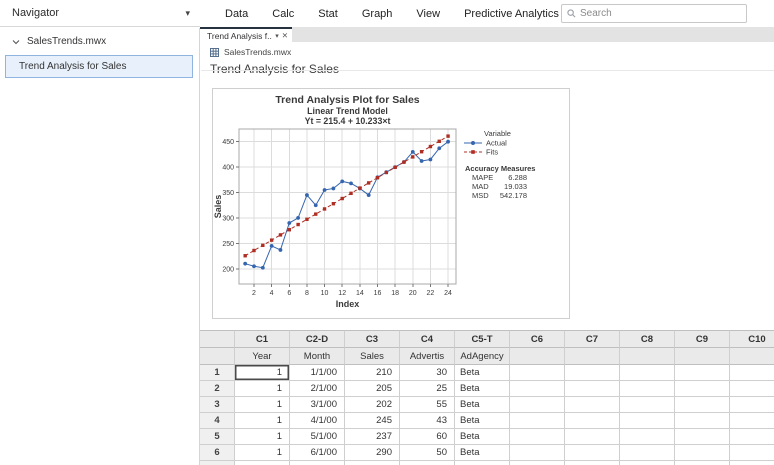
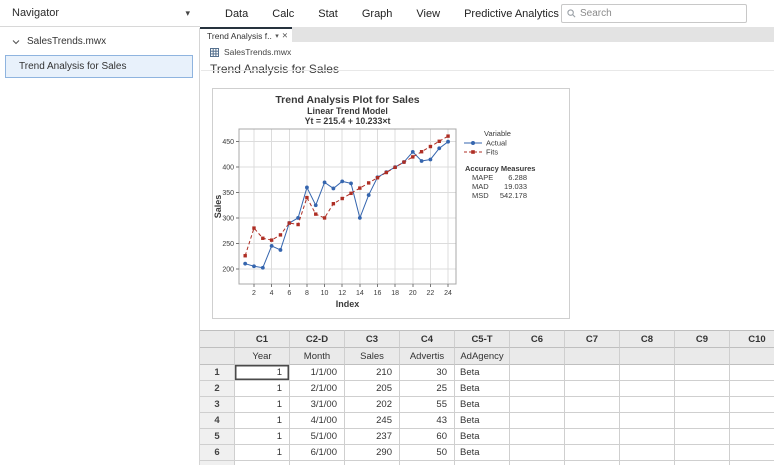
Fits/2: 240 -> 280
Fits/3: 250 -> 260
Fits/6: 280 -> 290
Actual/8: 340 -> 360
Fits/8: 300 -> 340
Actual/10: 360 -> 370
Fits/10: 320 -> 300
Actual/14: 360 -> 300
